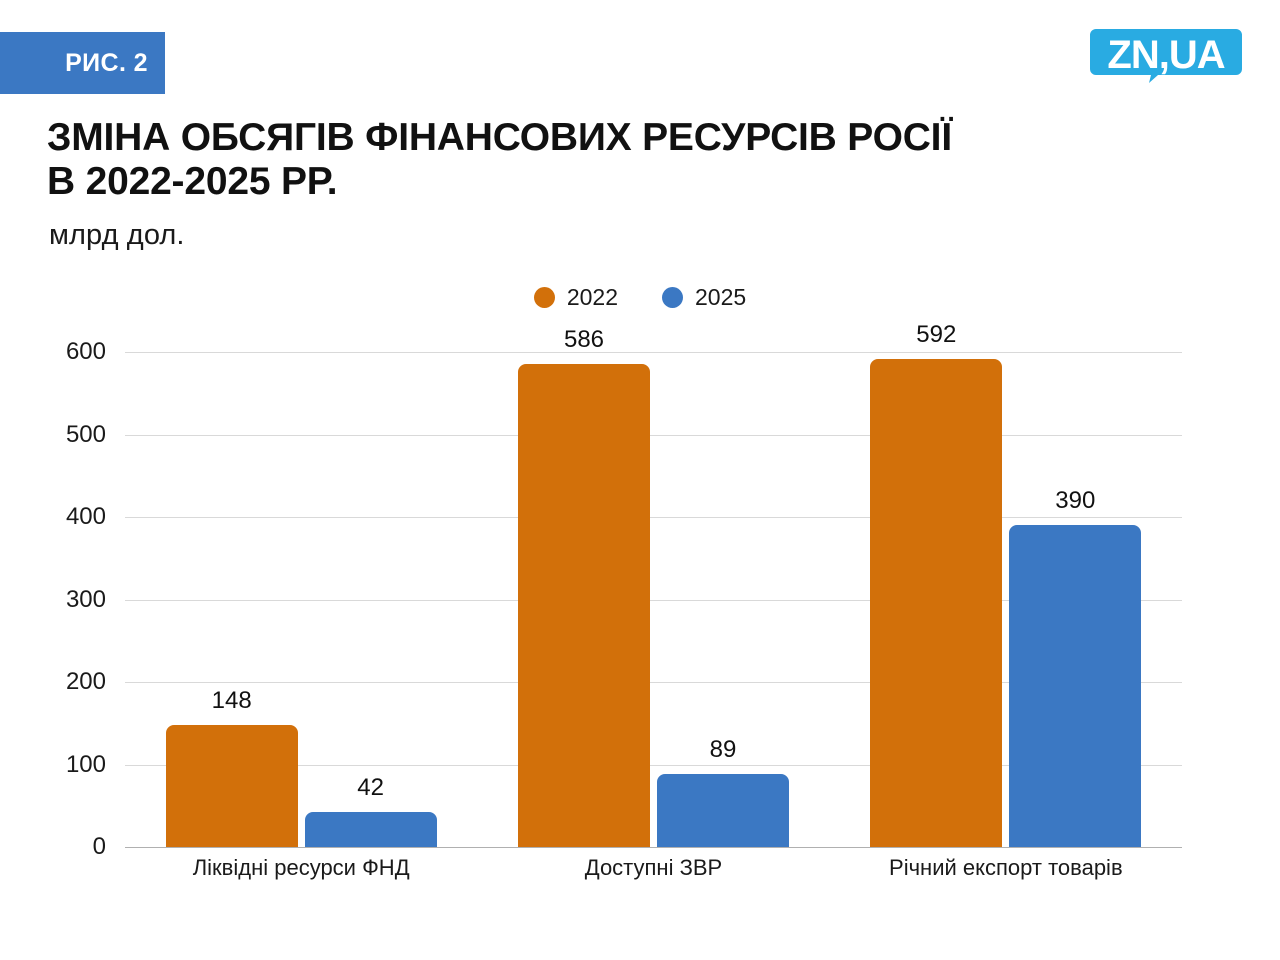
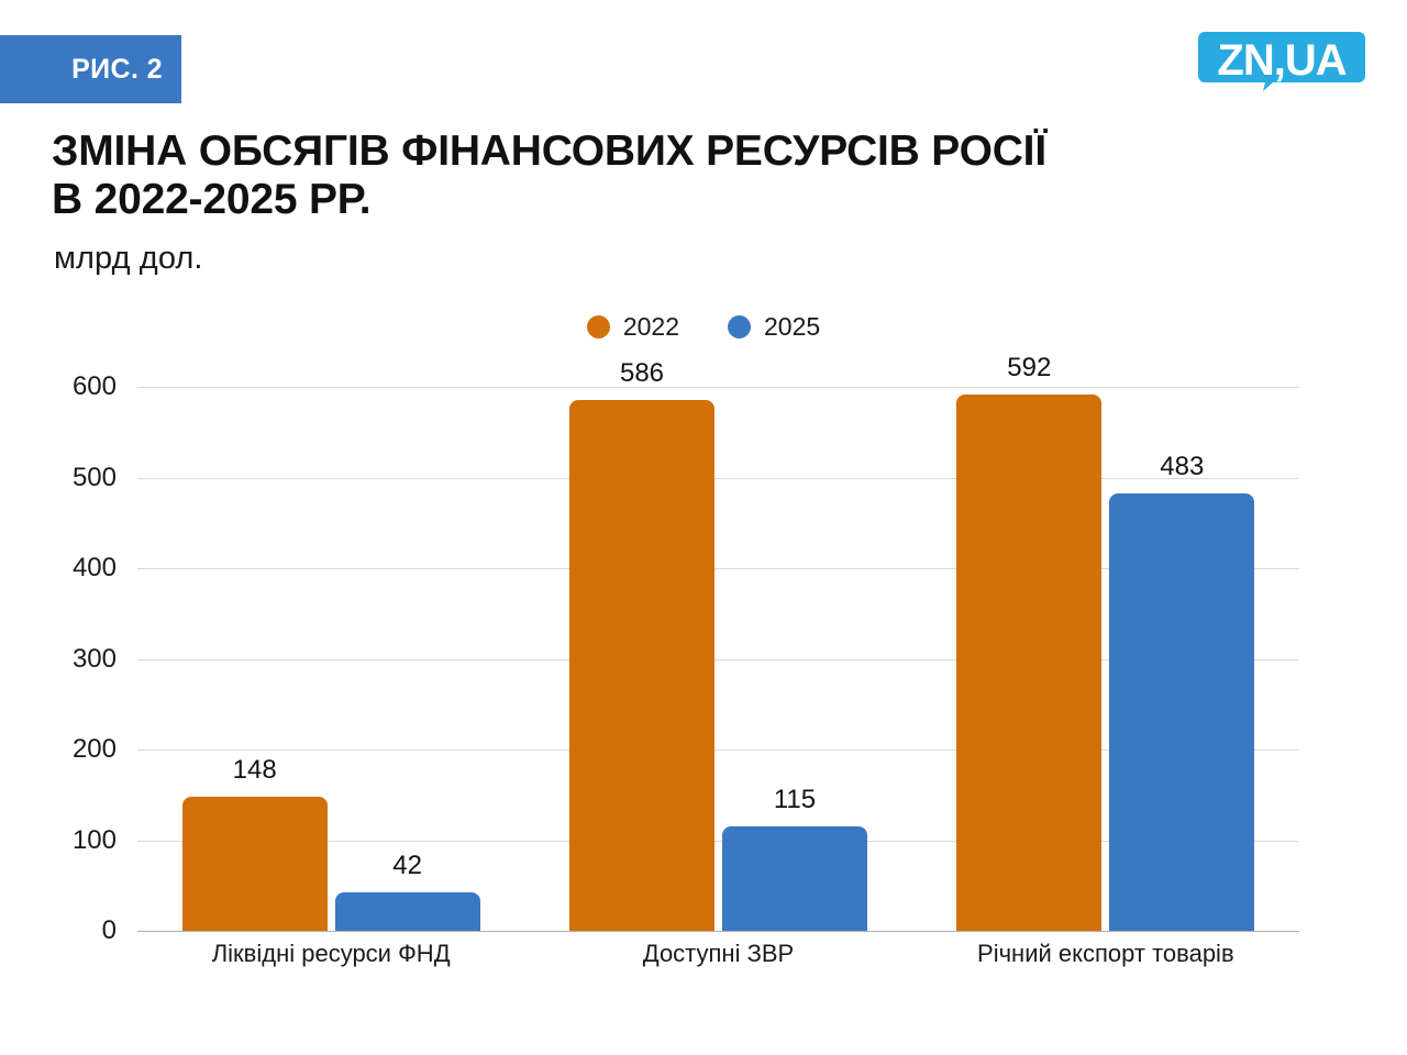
2025/Доступні ЗВР: 89 -> 115
2025/Річний експорт товарів: 390 -> 483
